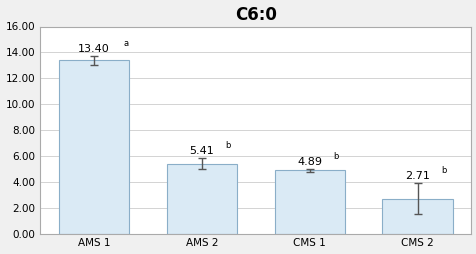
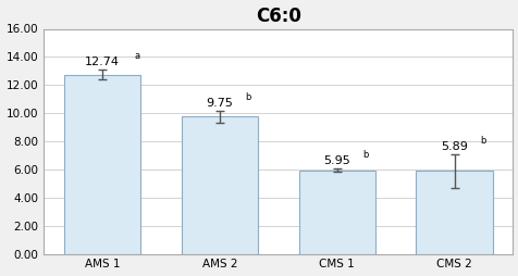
AMS 1: 13.40 -> 12.74
AMS 2: 5.41 -> 9.75
CMS 1: 4.89 -> 5.95
CMS 2: 2.71 -> 5.89
